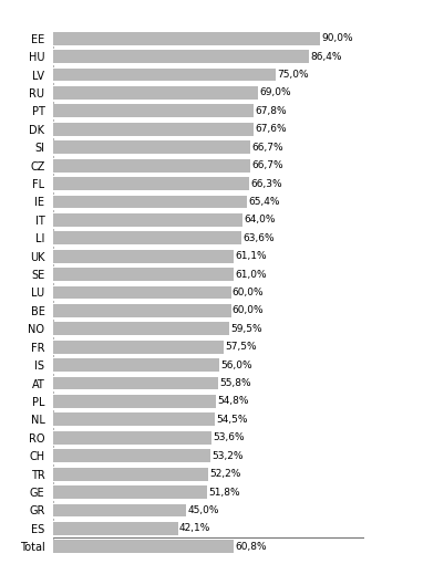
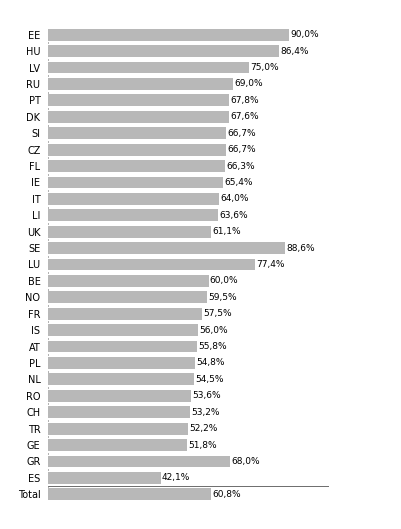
SE: 61,0% -> 88,6%
LU: 60,0% -> 77,4%
GR: 45,0% -> 68,0%
